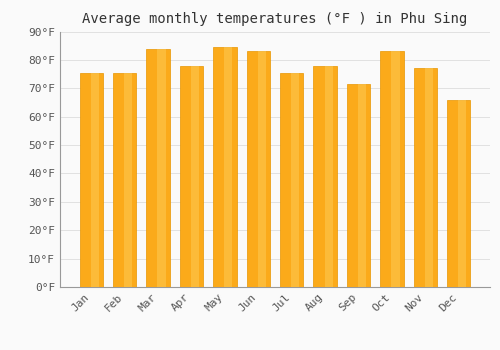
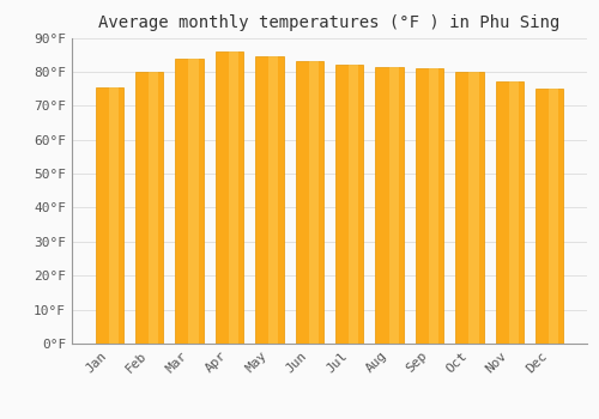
Feb: 75.5°F -> 80.0°F
Apr: 78.0°F -> 86.0°F
Jul: 75.5°F -> 82.0°F
Aug: 78.0°F -> 81.5°F
Sep: 71.5°F -> 81.0°F
Oct: 83.0°F -> 80.0°F
Dec: 66.0°F -> 75.0°F
